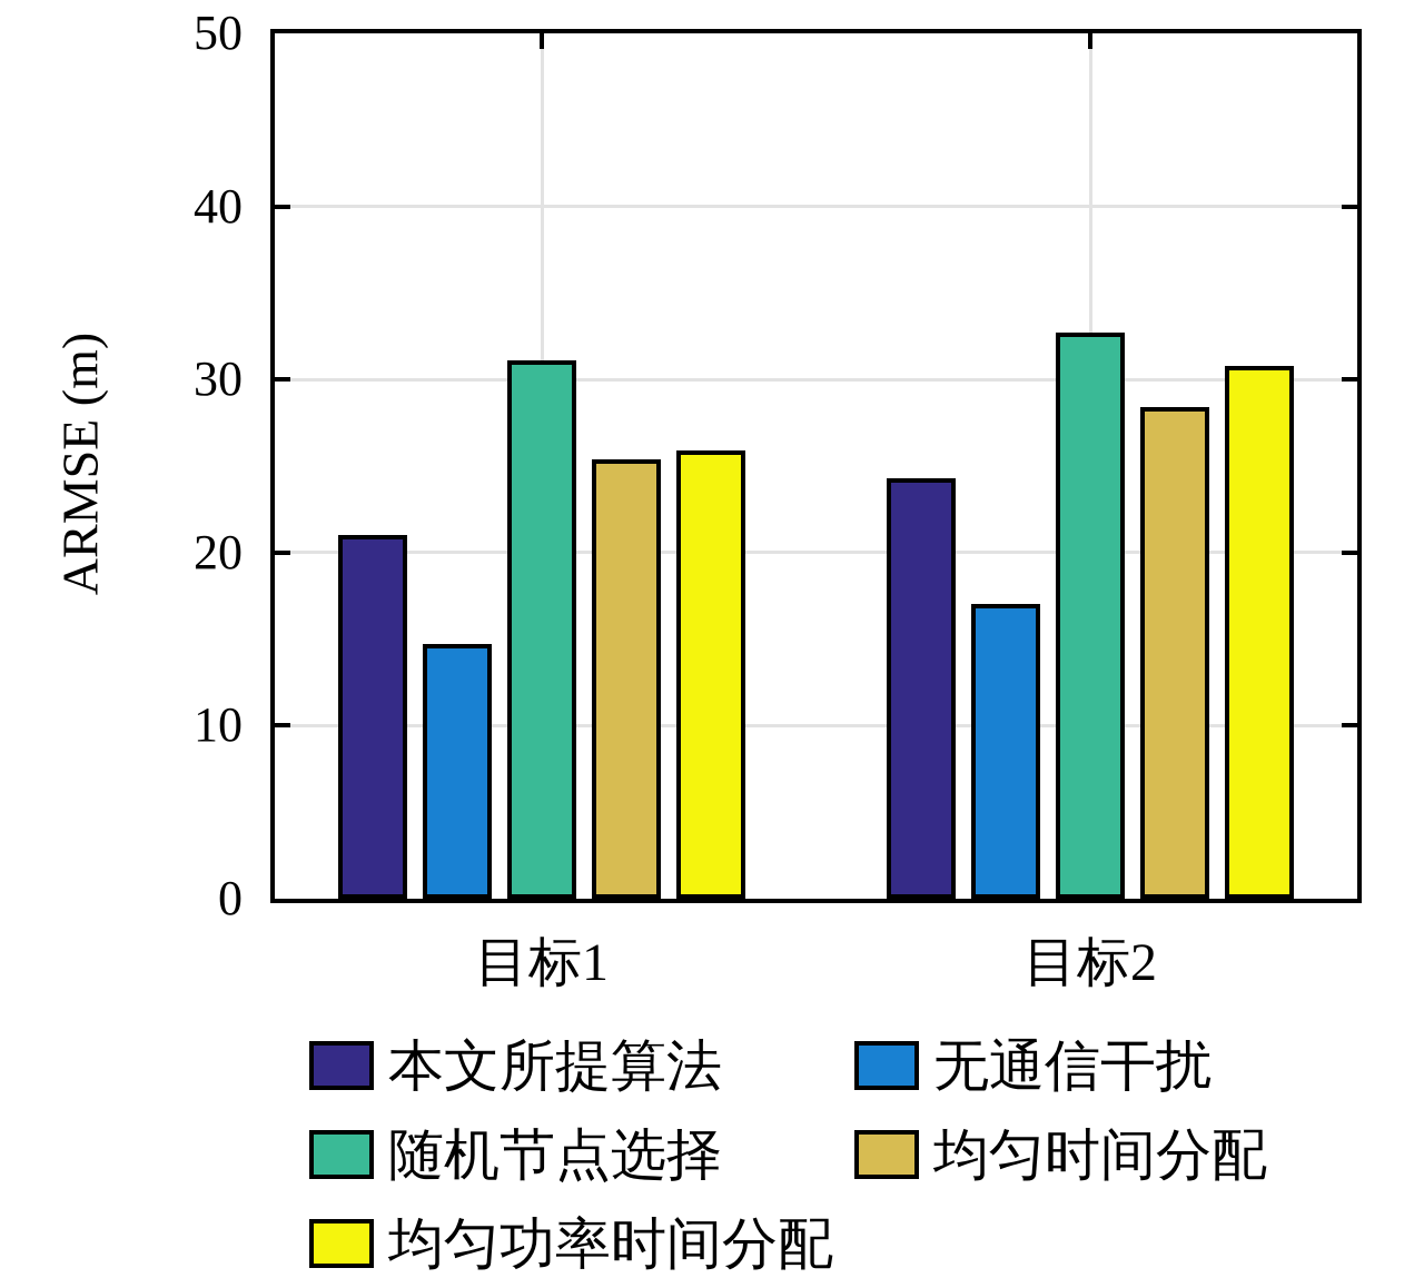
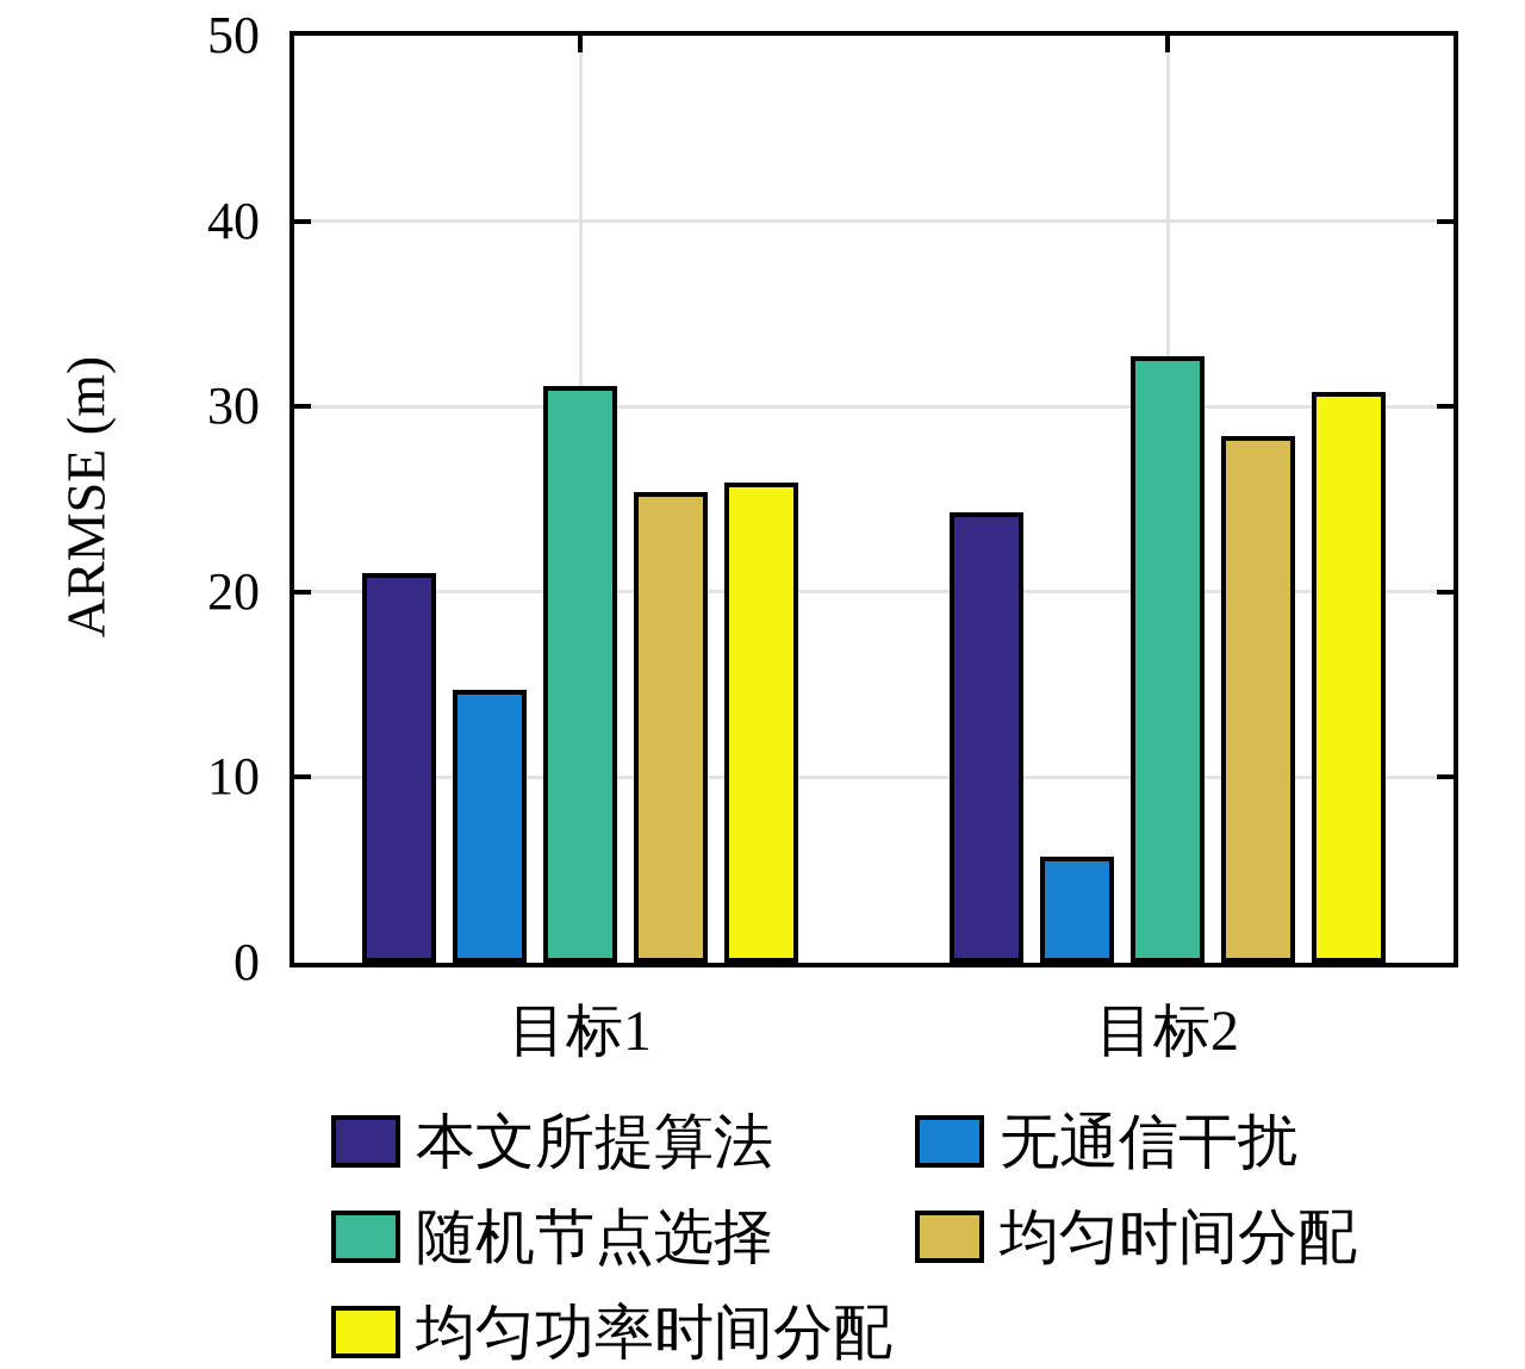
无通信干扰/目标2: 17.0 -> 5.7
